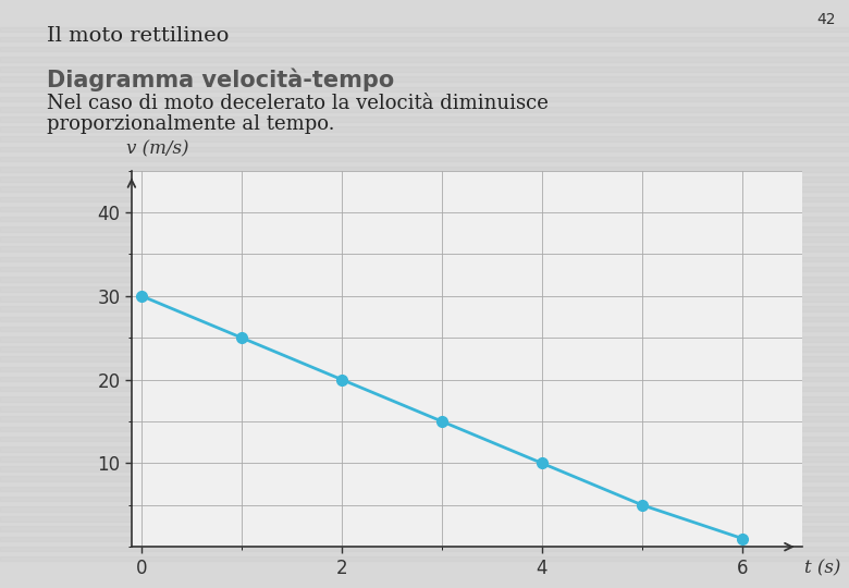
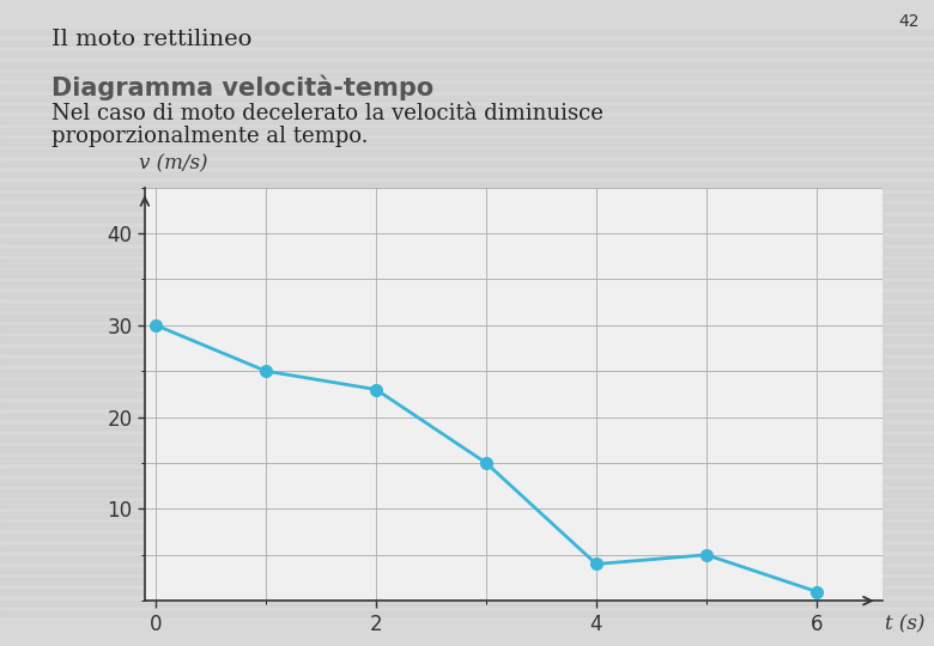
2: 20 -> 23
4: 10 -> 4
